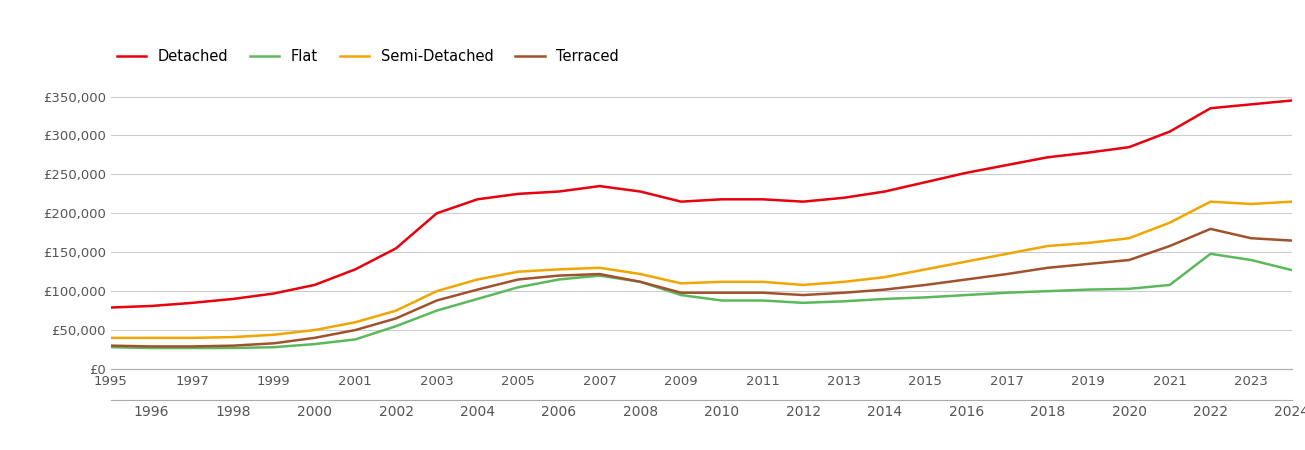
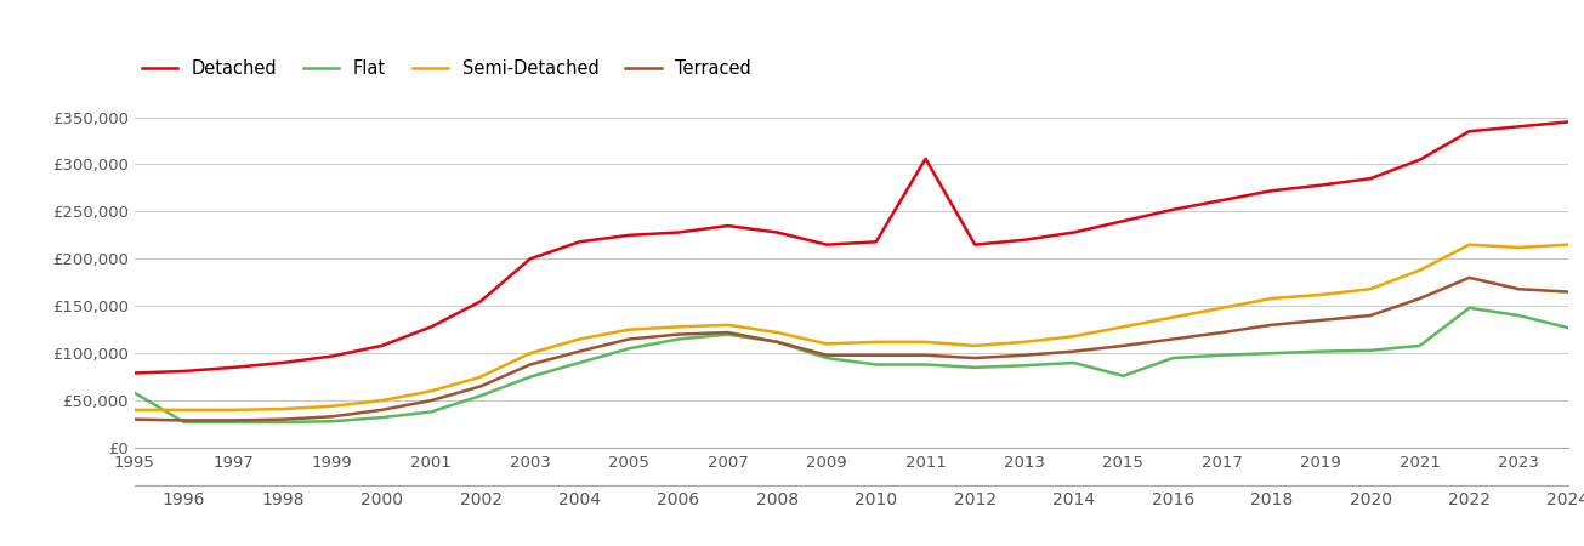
Flat/1995: £28,000 -> £58,000
Detached/2011: £218,000 -> £306,000
Flat/2015: £92,000 -> £76,000
